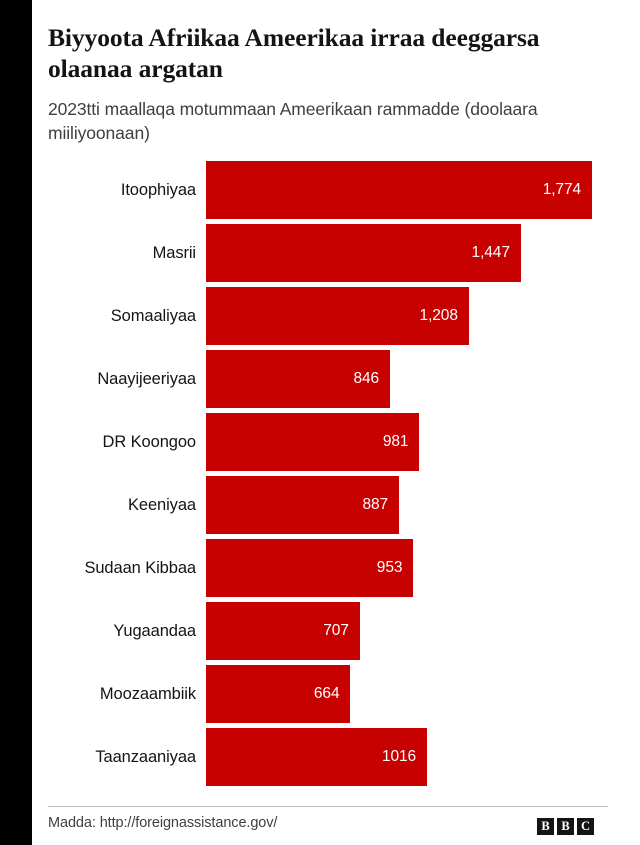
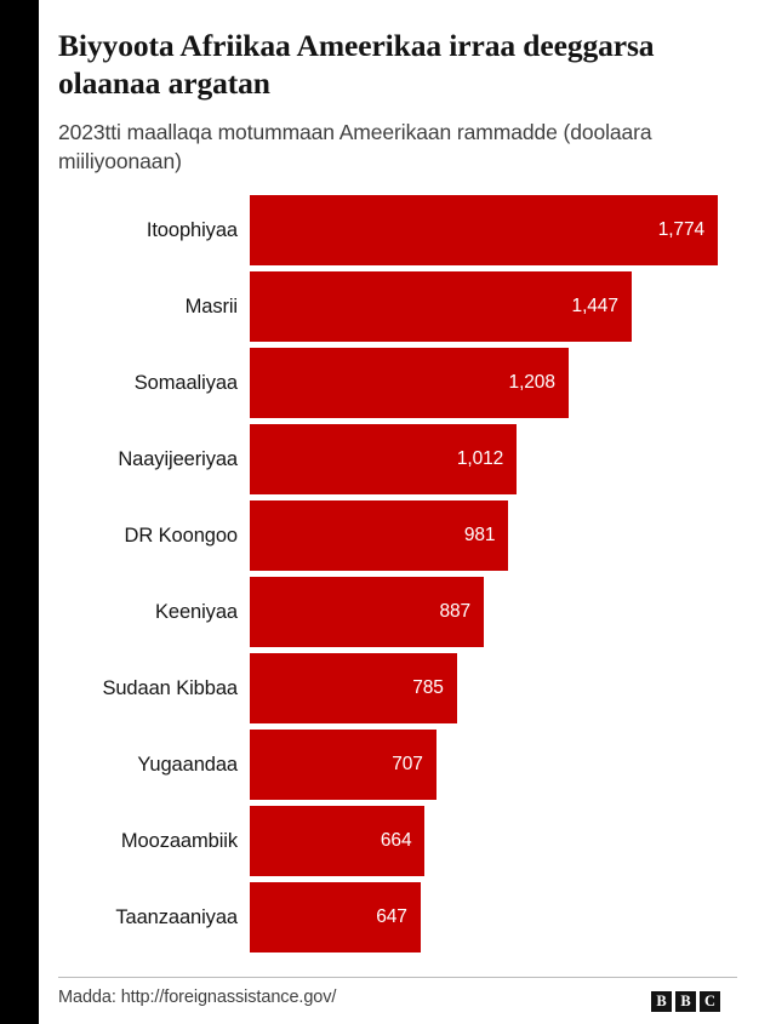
Naayijeeriyaa: 846 -> 1,012
Sudaan Kibbaa: 953 -> 785
Taanzaaniyaa: 1016 -> 647
